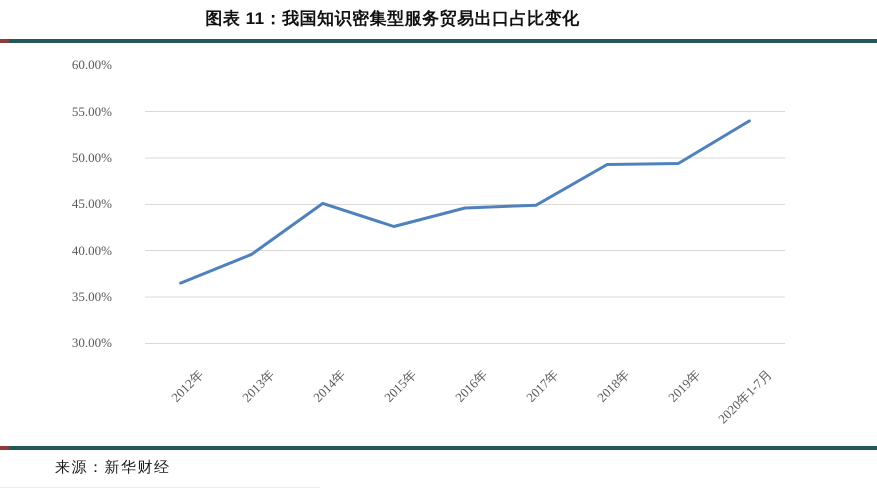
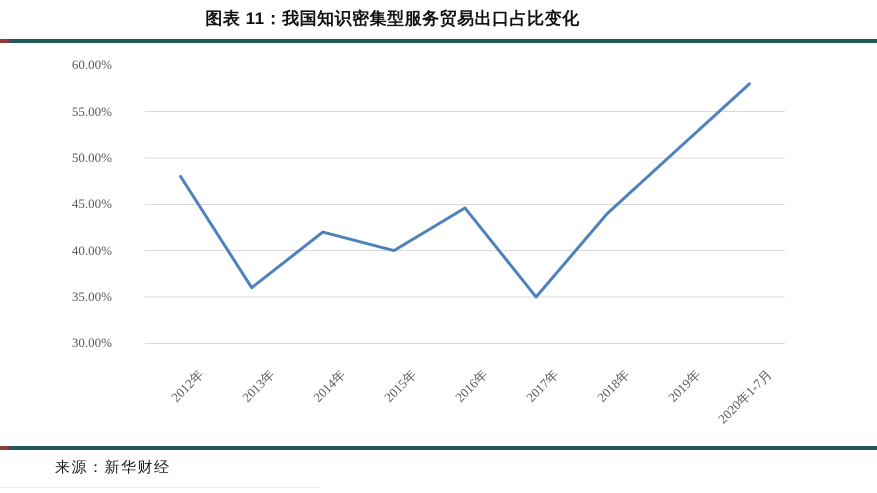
2012年: 36% -> 48%
2013年: 40% -> 36%
2014年: 45% -> 42%
2015年: 43% -> 40%
2017年: 45% -> 35%
2018年: 49% -> 44%
2019年: 49% -> 51%
2020年1-7月: 54% -> 58%
